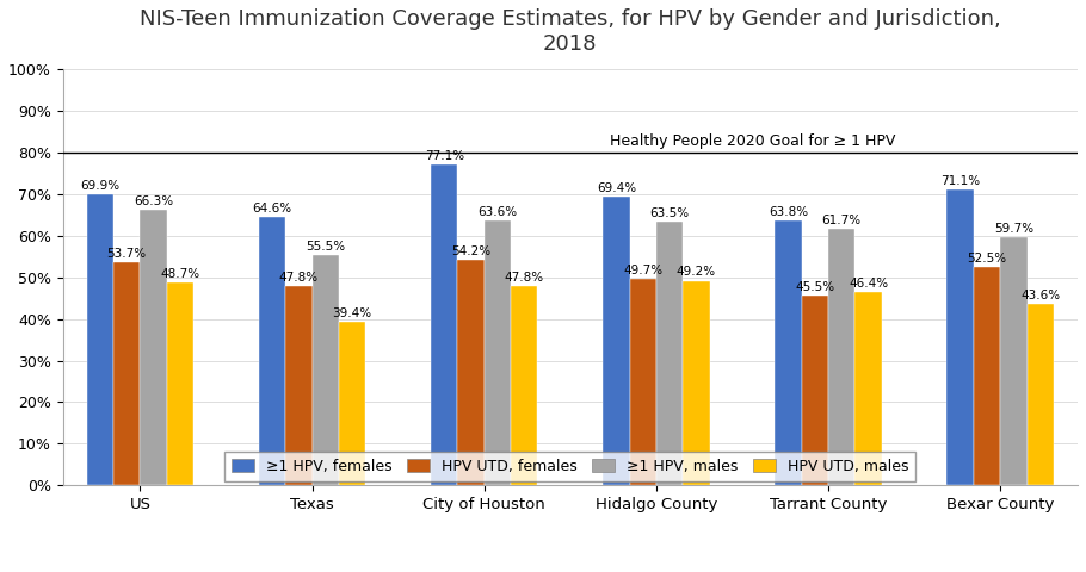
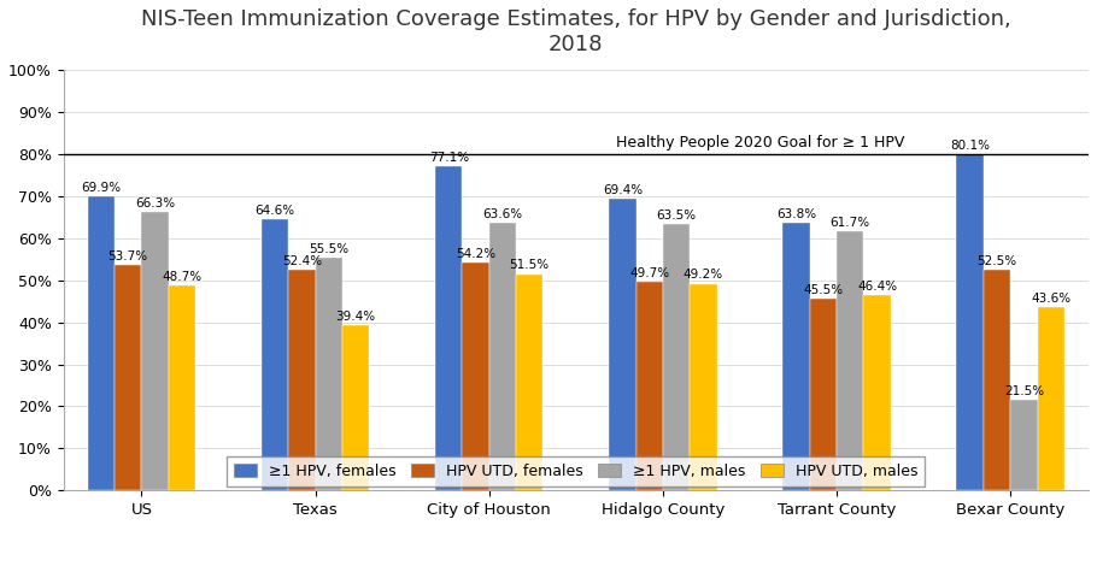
HPV UTD, females/Texas: 47.8% -> 52.4%
HPV UTD, males/City of Houston: 47.8% -> 51.5%
≥1 HPV, females/Bexar County: 71.1% -> 80.1%
≥1 HPV, males/Bexar County: 59.7% -> 21.5%
